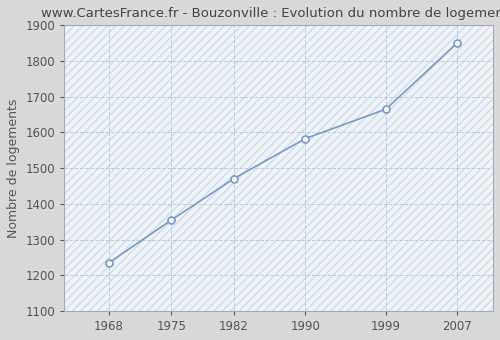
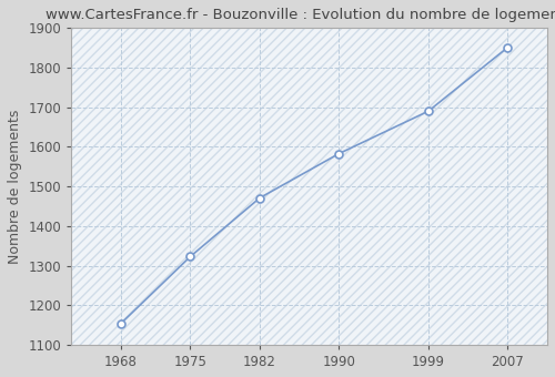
1968: 1235 -> 1154
1975: 1355 -> 1323
1999: 1665 -> 1690
